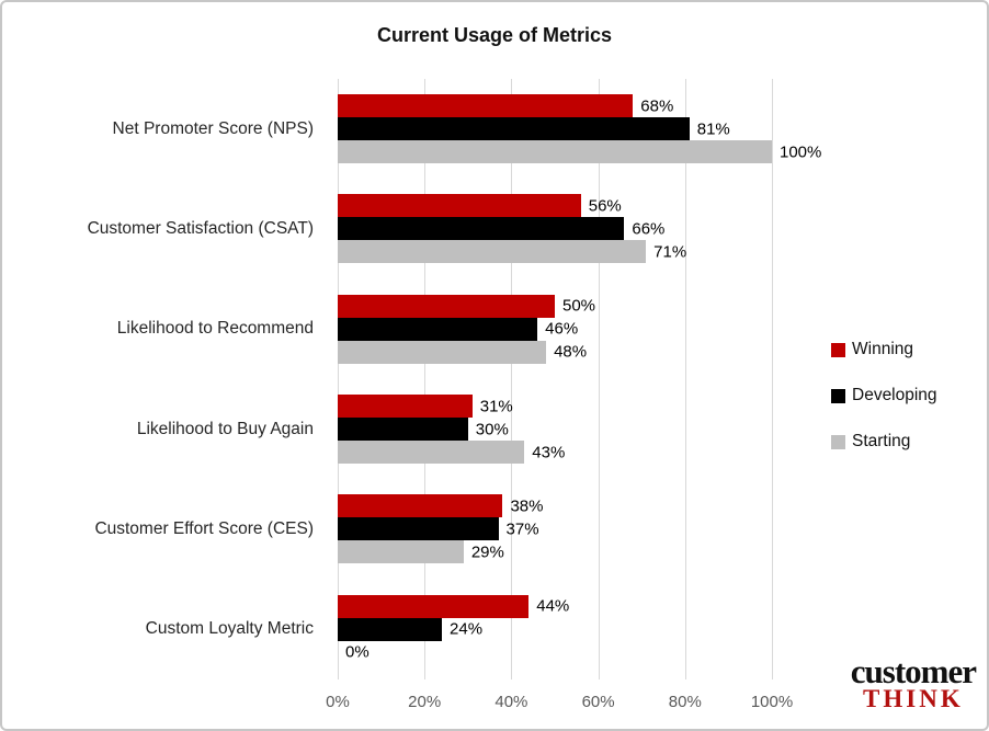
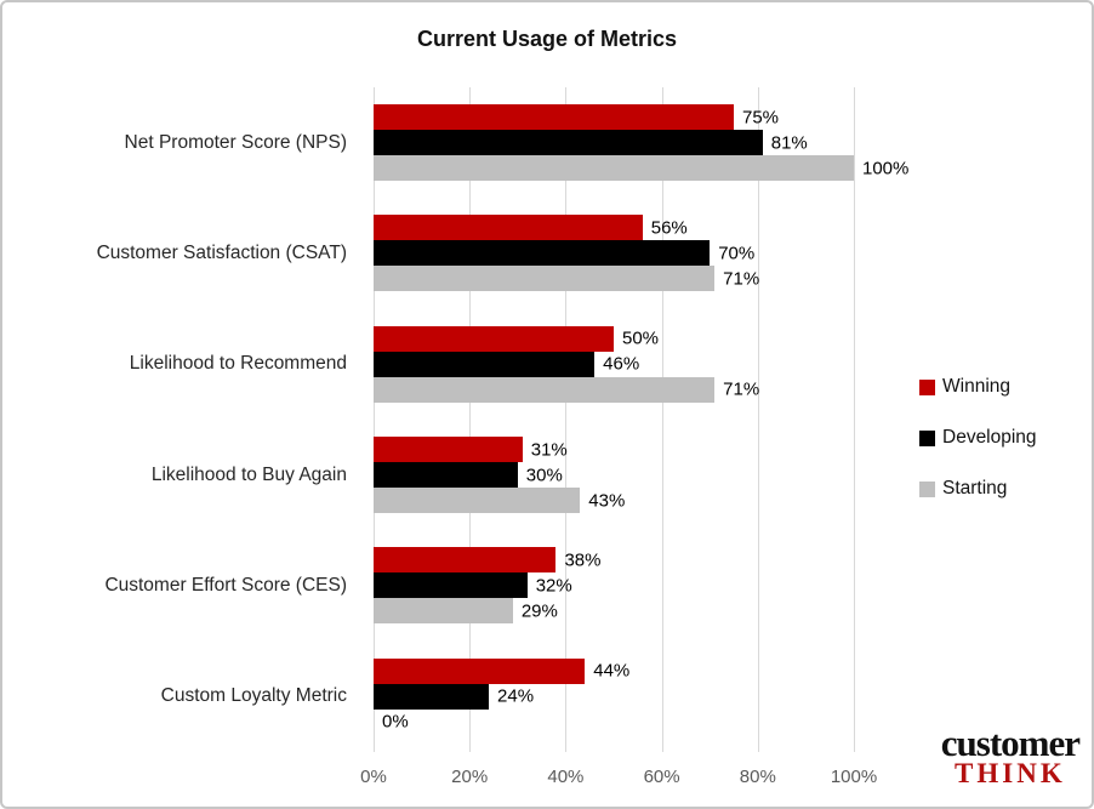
Winning/Net Promoter Score (NPS): 68% -> 75%
Developing/Customer Satisfaction (CSAT): 66% -> 70%
Starting/Likelihood to Recommend: 48% -> 71%
Developing/Customer Effort Score (CES): 37% -> 32%
